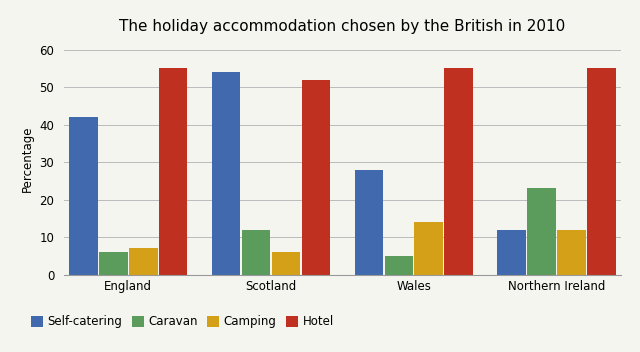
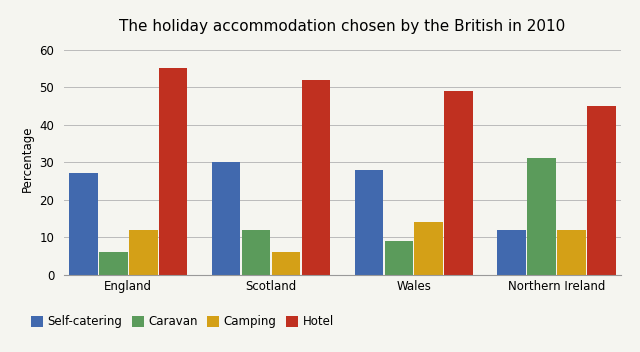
Self-catering/England: 42 -> 27
Camping/England: 7 -> 12
Self-catering/Scotland: 54 -> 30
Caravan/Wales: 5 -> 9
Hotel/Wales: 55 -> 49
Caravan/Northern Ireland: 23 -> 31
Hotel/Northern Ireland: 55 -> 45
